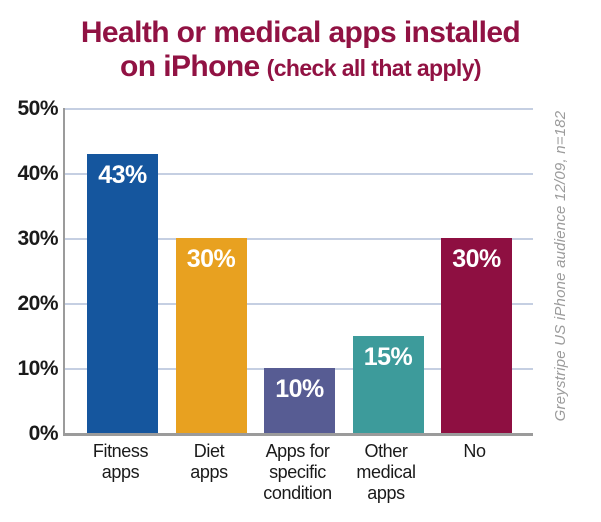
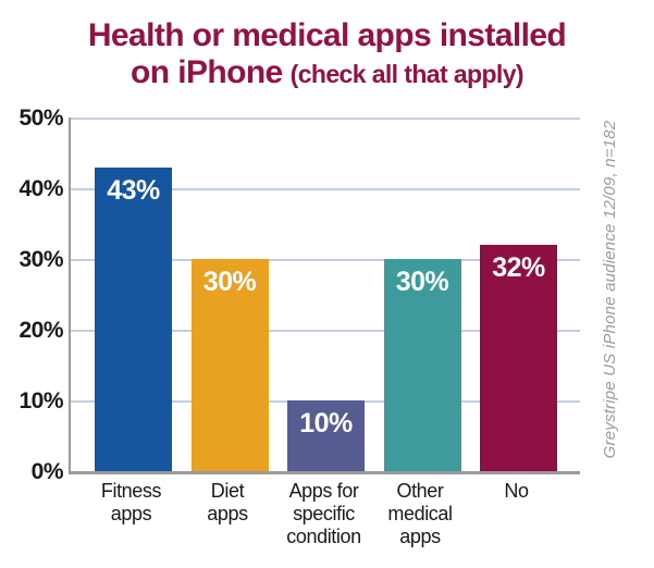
Other medical apps: 15% -> 30%
No: 30% -> 32%
